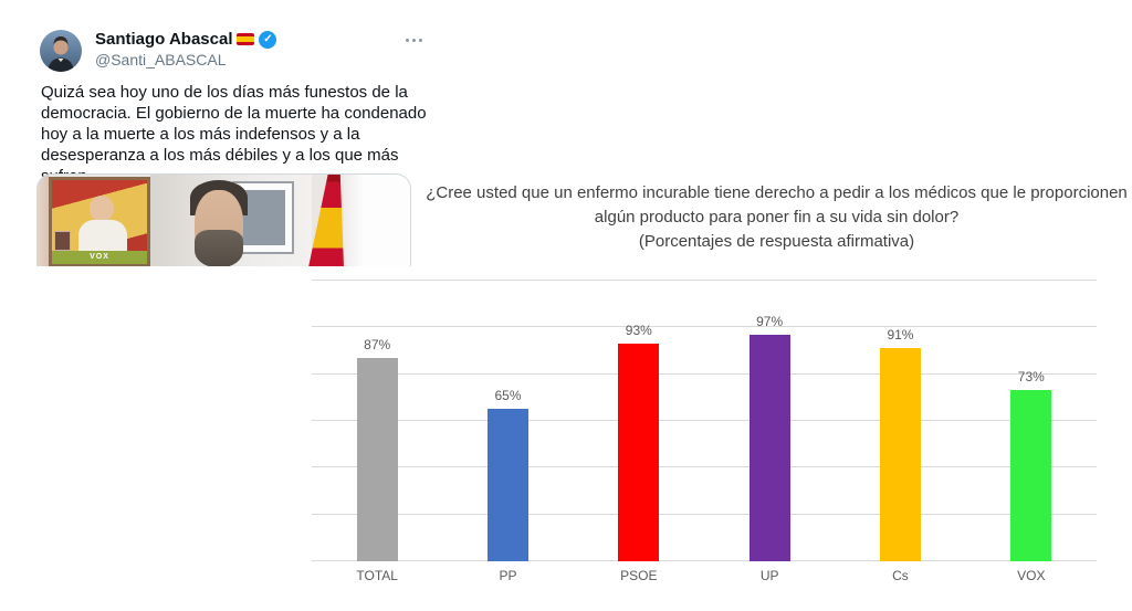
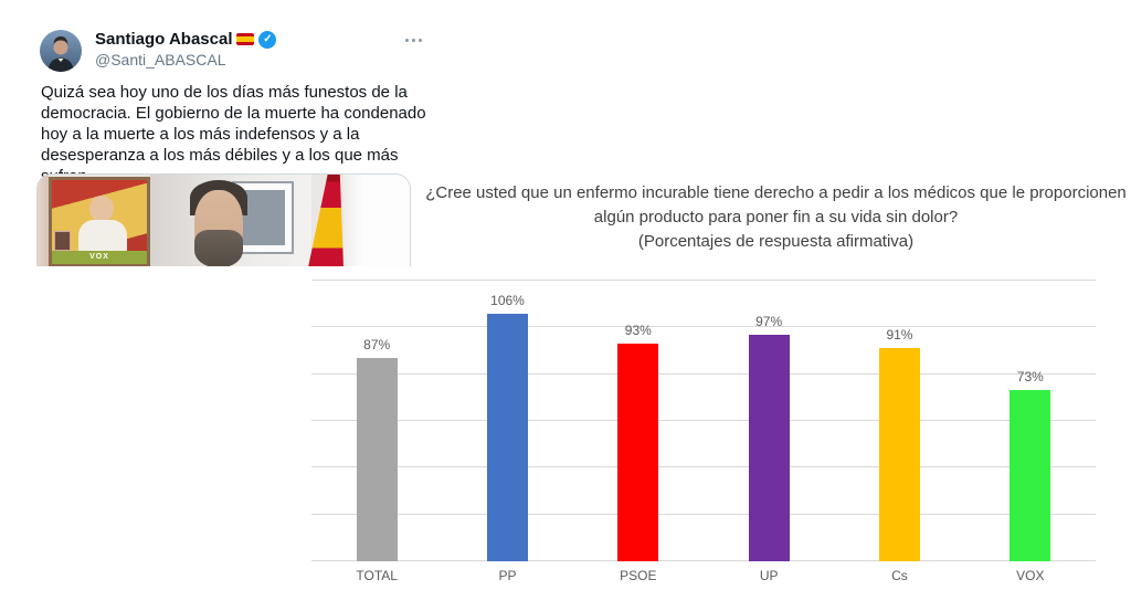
PP: 65% -> 106%
